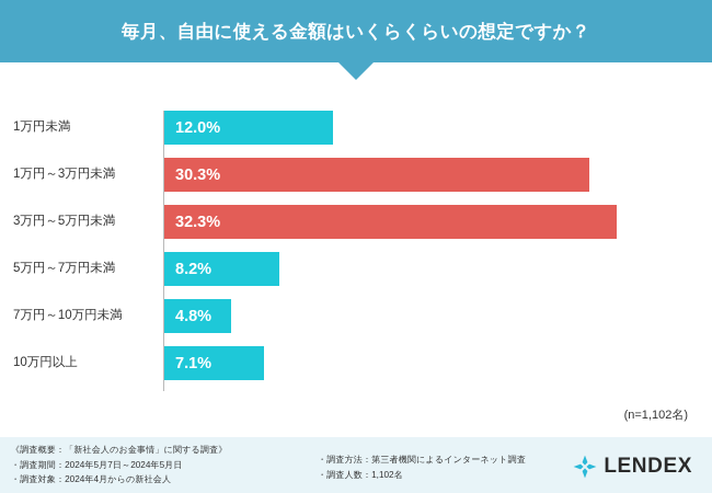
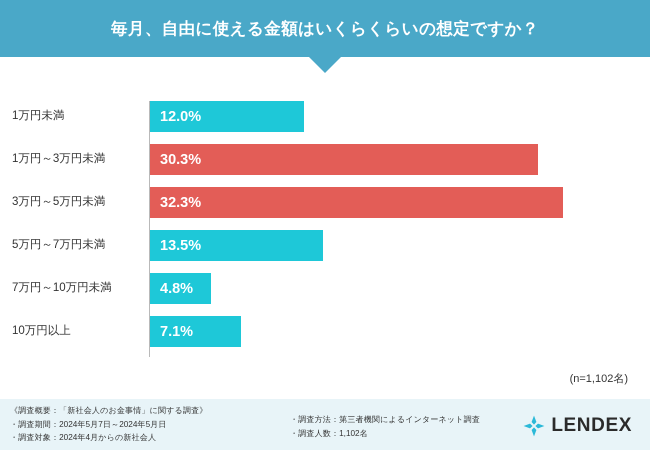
5万円～7万円未満: 8.2% -> 13.5%
